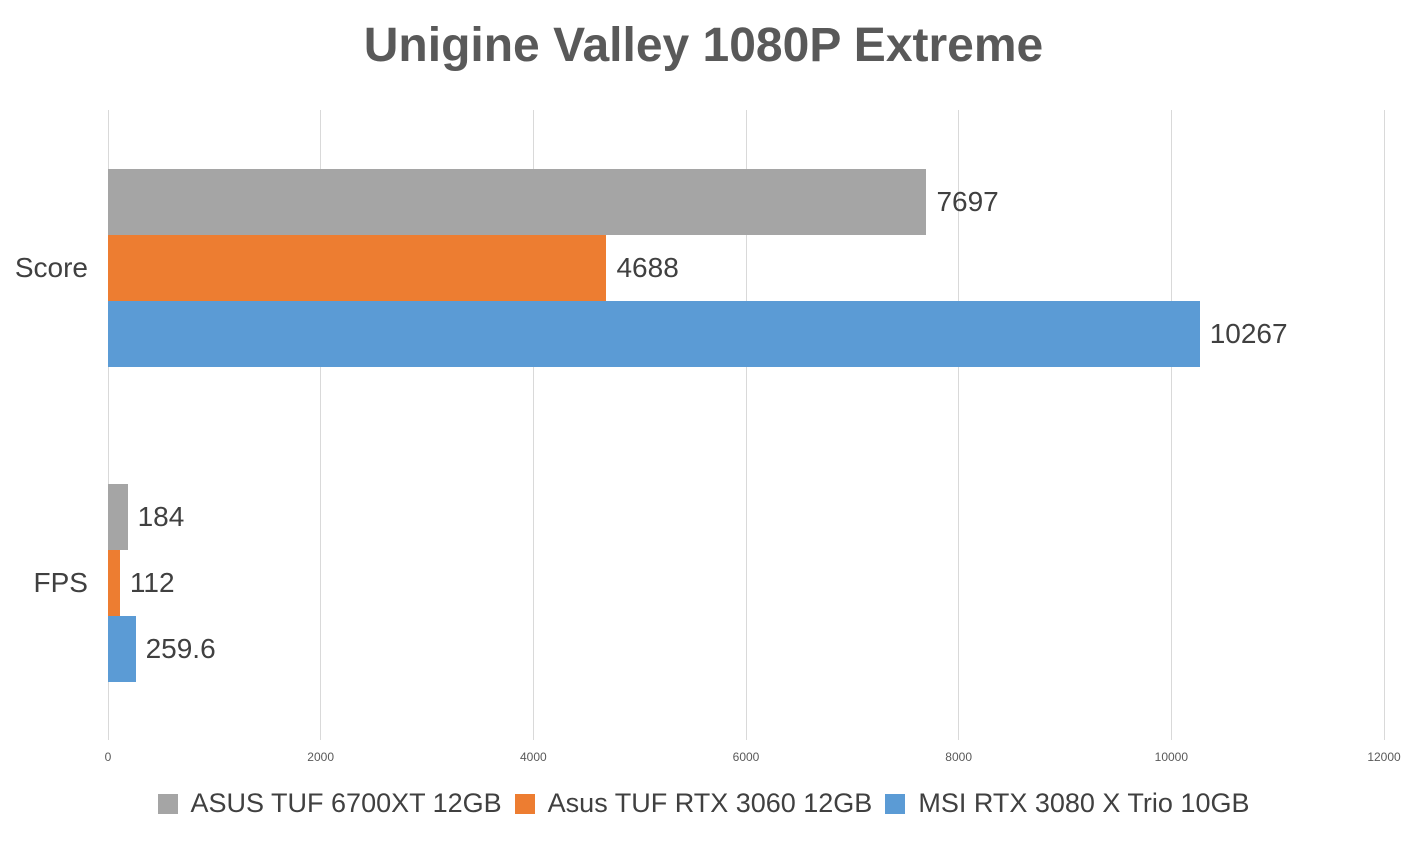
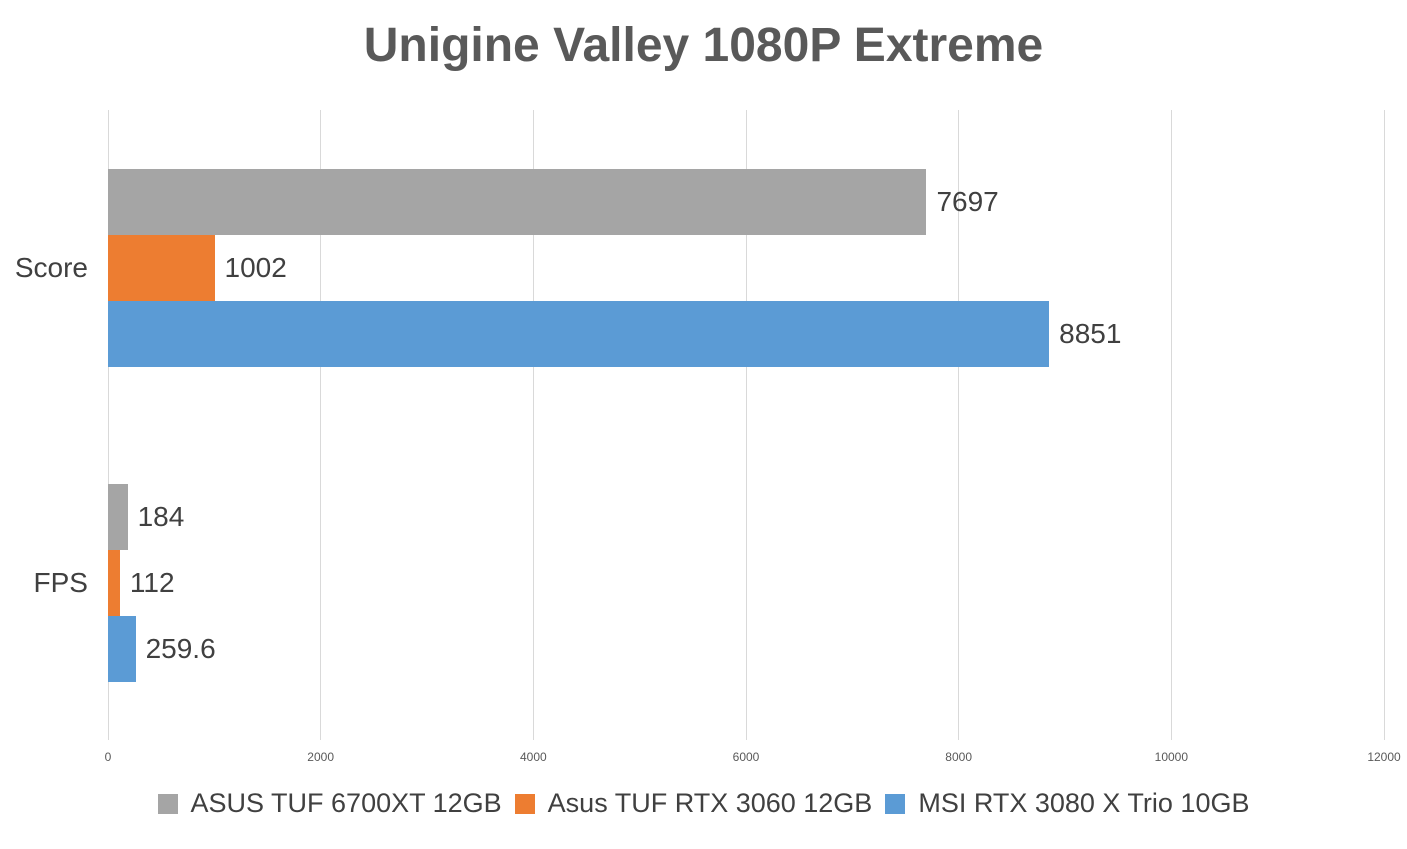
Asus TUF RTX 3060 12GB/Score: 4688 -> 1002
MSI RTX 3080 X Trio 10GB/Score: 10267 -> 8851
